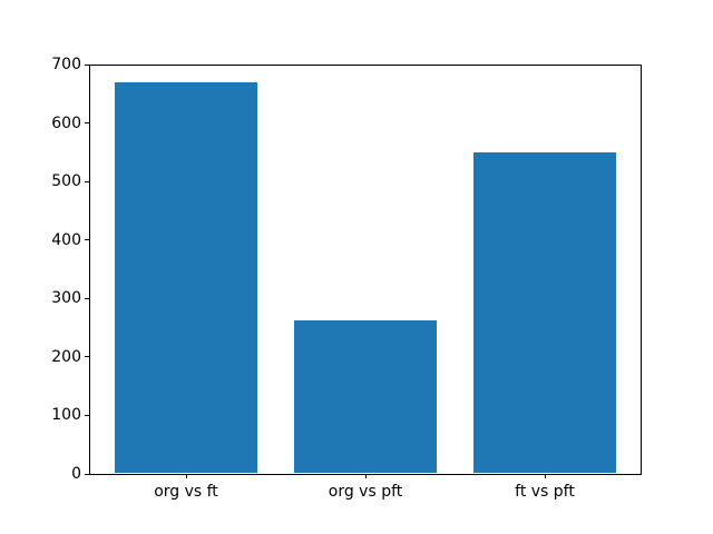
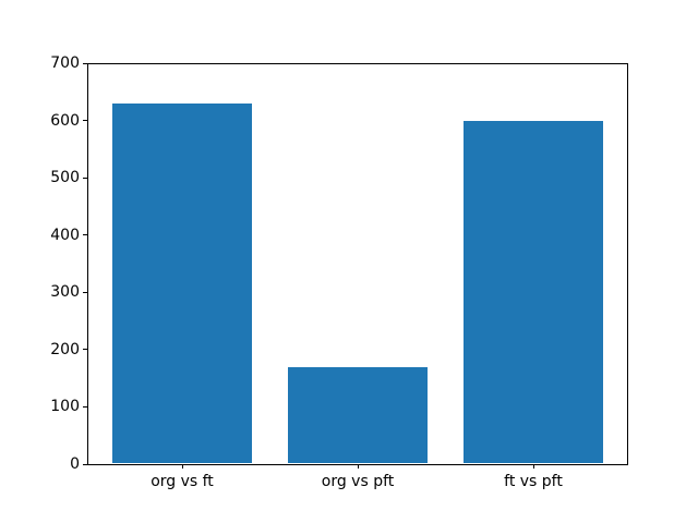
org vs ft: 670 -> 630
org vs pft: 260 -> 170
ft vs pft: 550 -> 600
